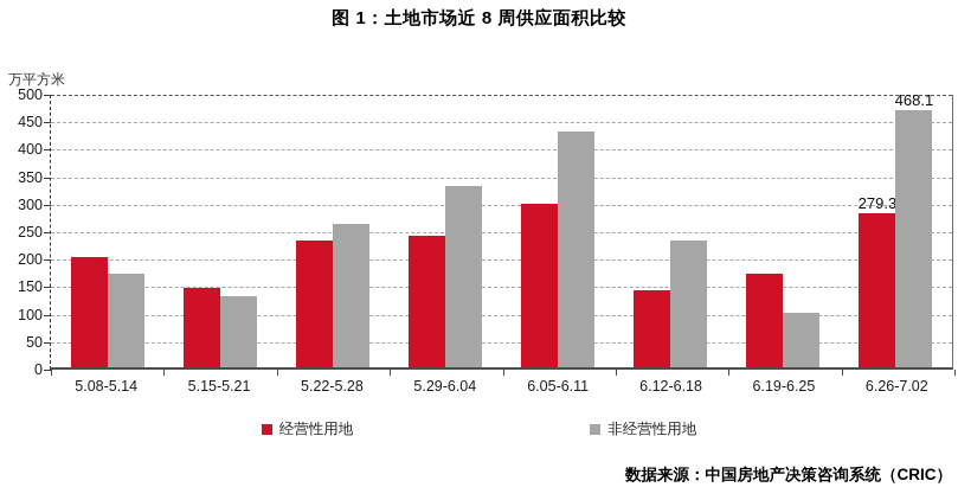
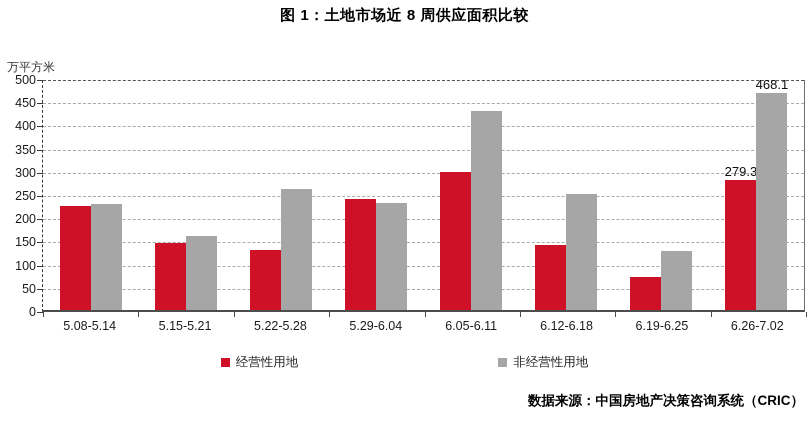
经营性用地/5.08-5.14: 200 -> 220
非经营性用地/5.08-5.14: 170 -> 230
非经营性用地/5.15-5.21: 130 -> 160
经营性用地/5.22-5.28: 230 -> 130
非经营性用地/5.29-6.04: 330 -> 230
非经营性用地/6.12-6.18: 230 -> 250
经营性用地/6.19-6.25: 170 -> 70
非经营性用地/6.19-6.25: 100 -> 130
